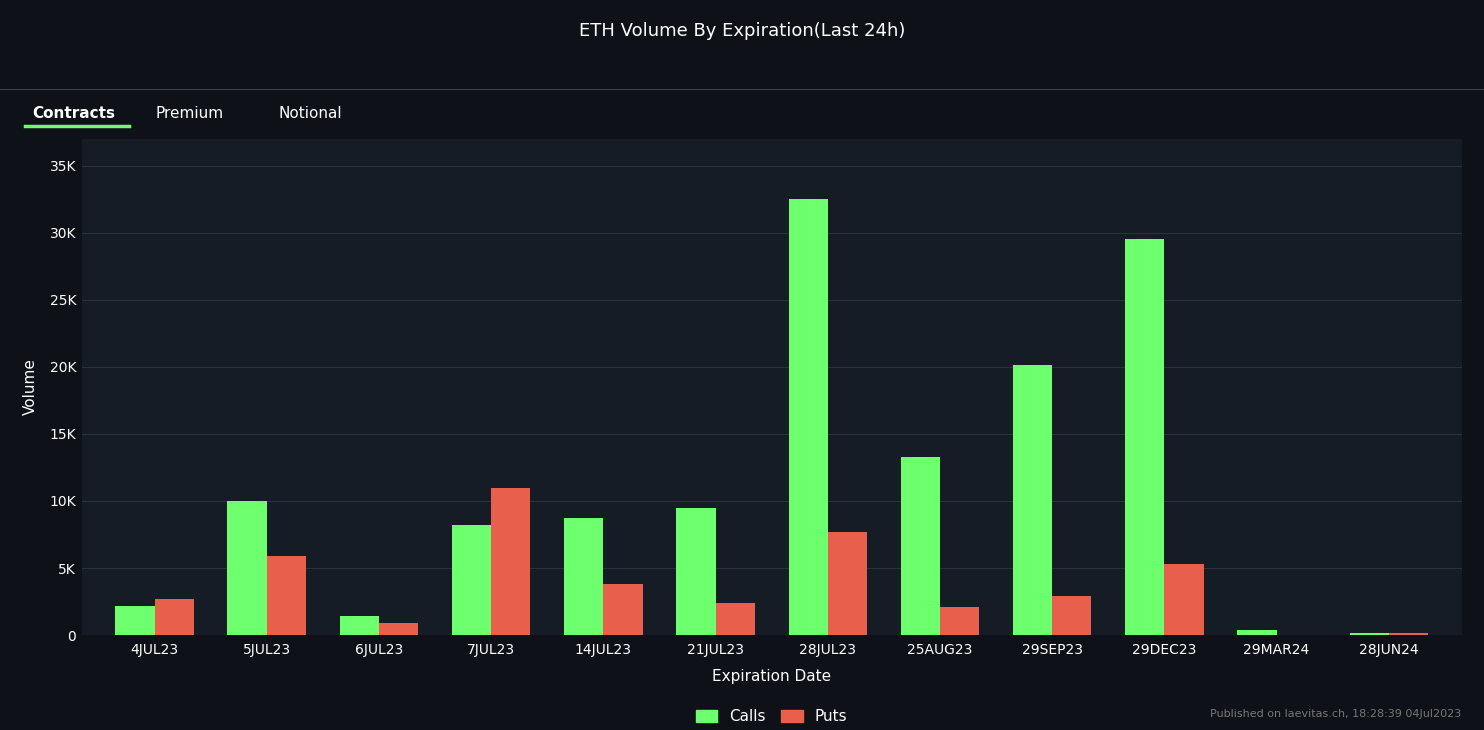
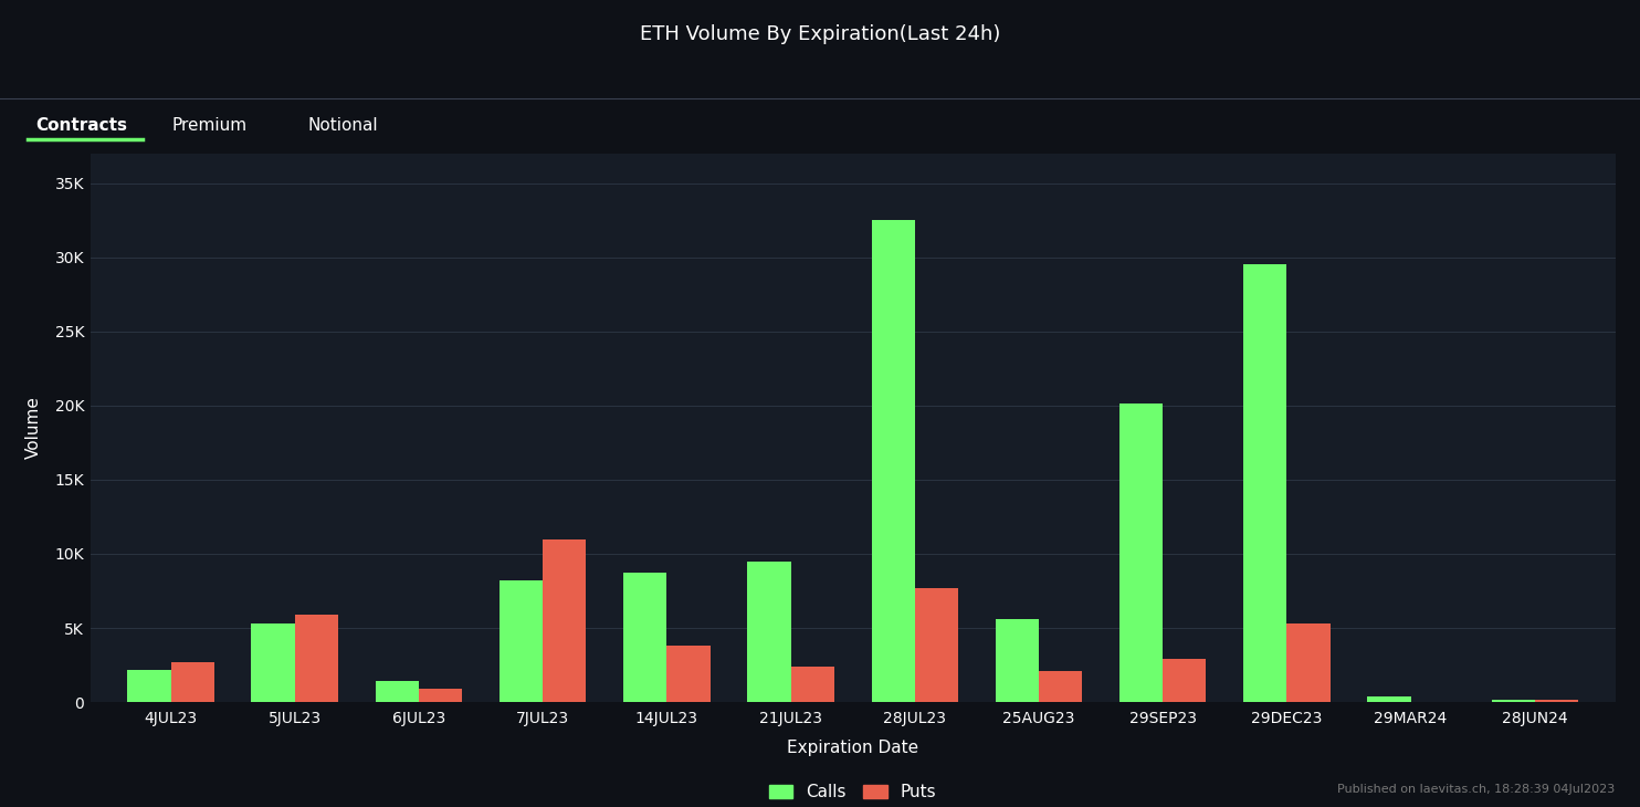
Calls/5JUL23: 10.0K -> 5.3K
Calls/25AUG23: 13.3K -> 5.6K
